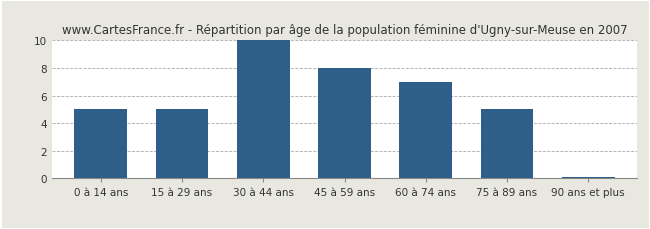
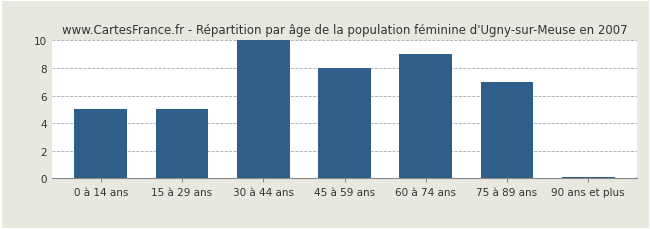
60 à 74 ans: 7.0 -> 9.0
75 à 89 ans: 5.0 -> 7.0
